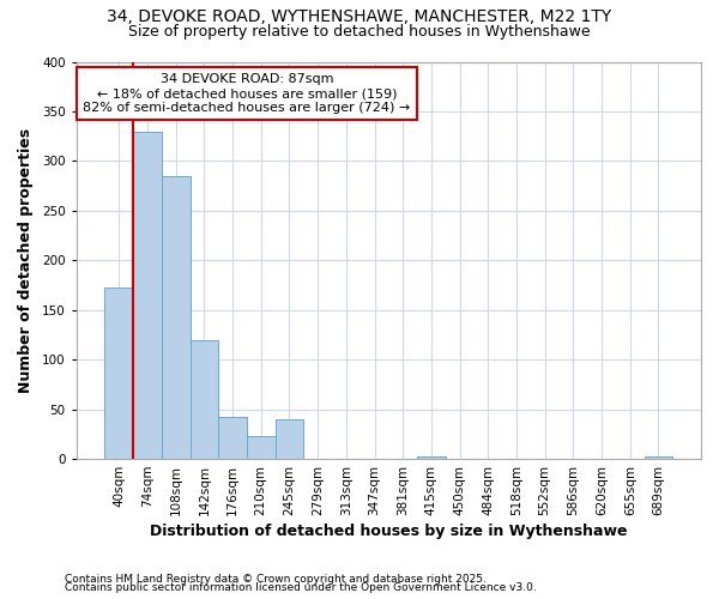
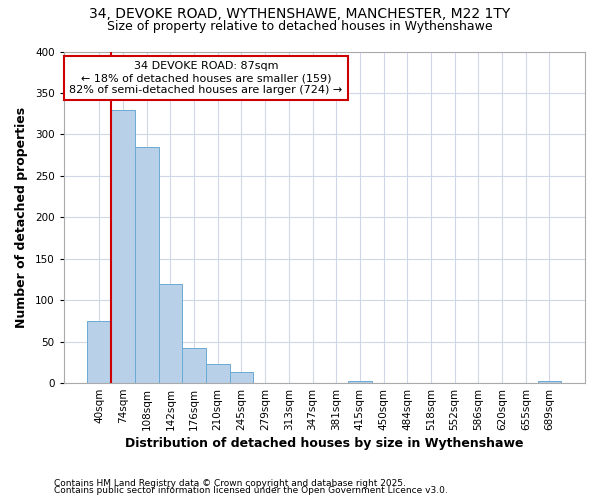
40sqm: 172 -> 75
245sqm: 40 -> 13
